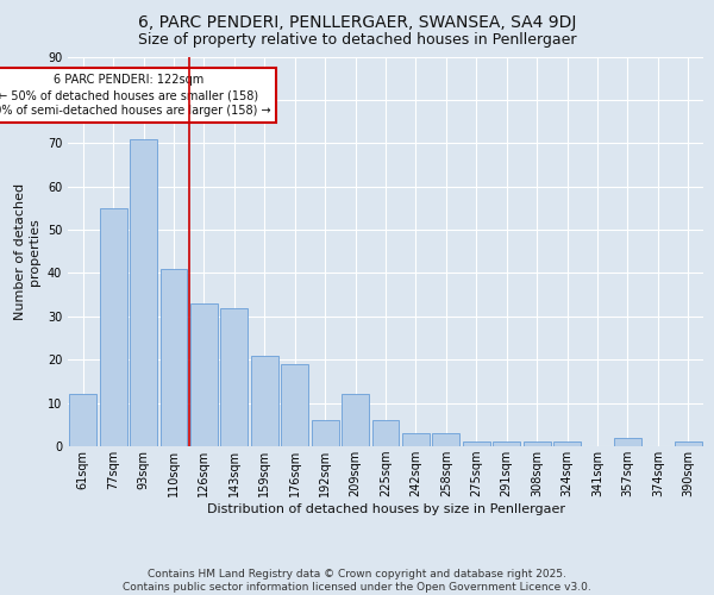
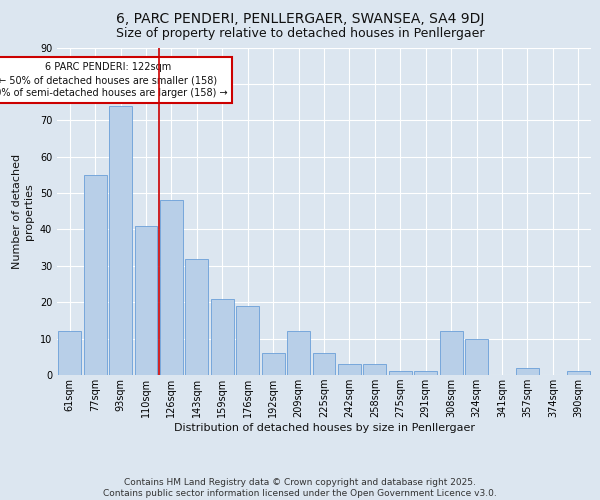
93sqm: 71 -> 74
126sqm: 33 -> 48
308sqm: 1 -> 12
324sqm: 1 -> 10
